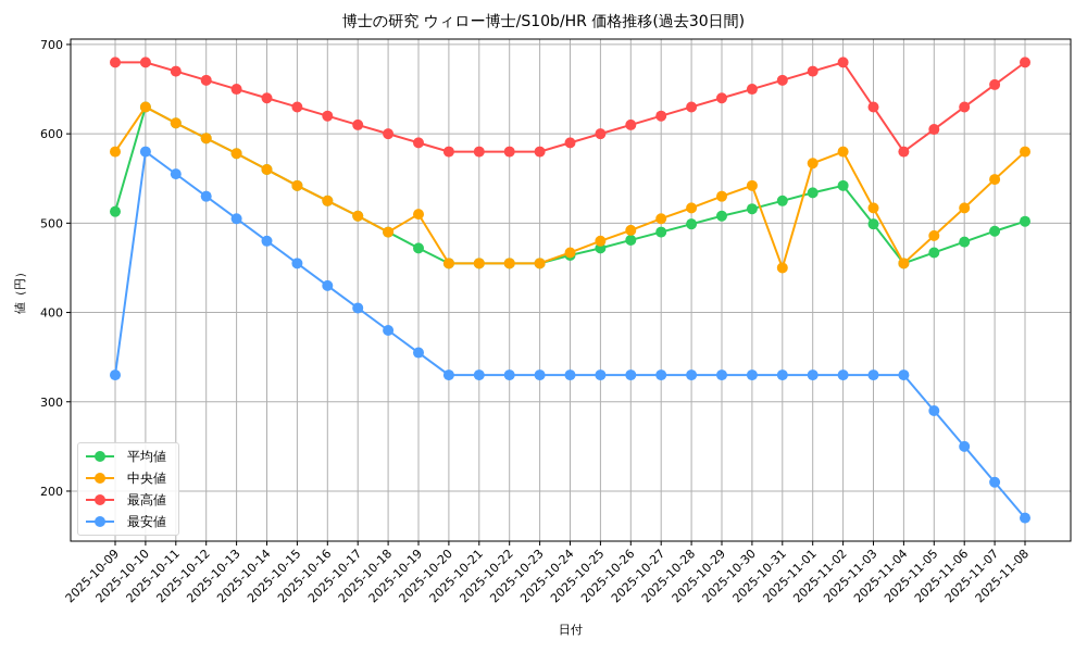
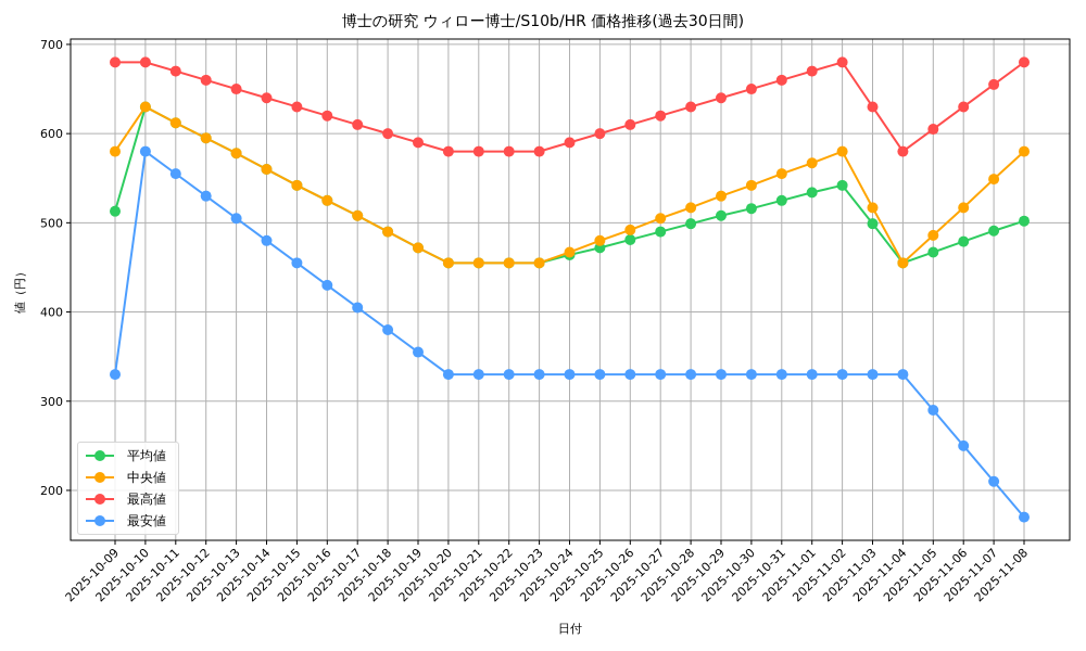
中央値/2025-10-19: 510 -> 470
中央値/2025-10-31: 450 -> 560
